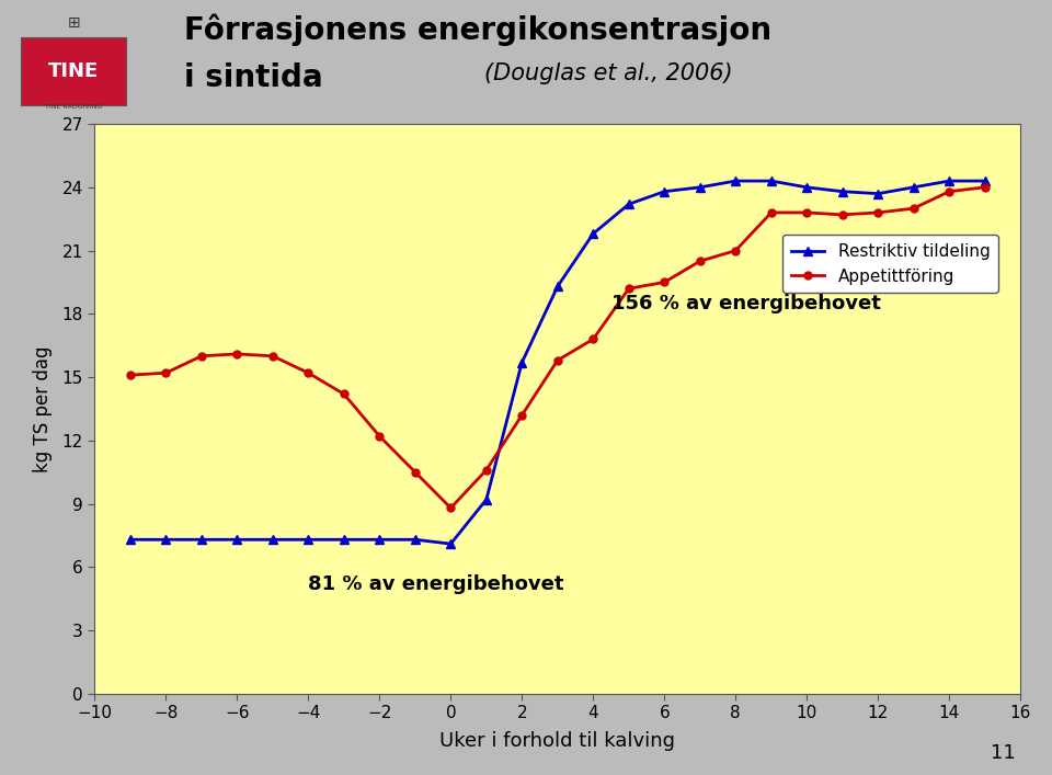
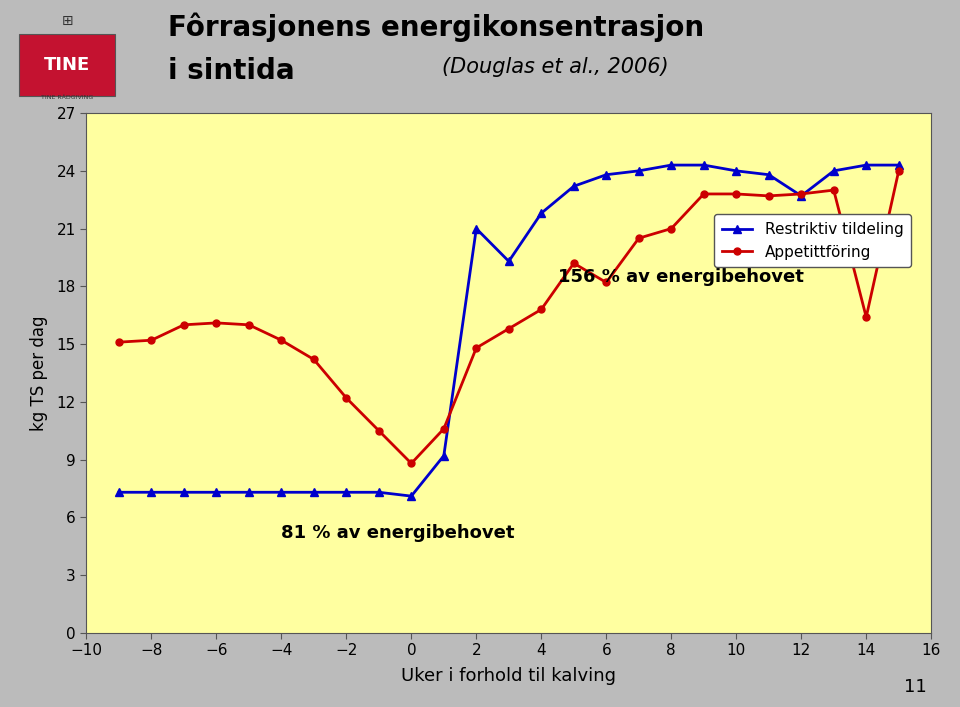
Restriktiv tildeling/2: 15.7 -> 21.0
Appetittföring/2: 13.2 -> 14.8
Appetittföring/6: 19.5 -> 18.2
Restriktiv tildeling/12: 23.7 -> 22.7
Appetittföring/14: 23.8 -> 16.4
